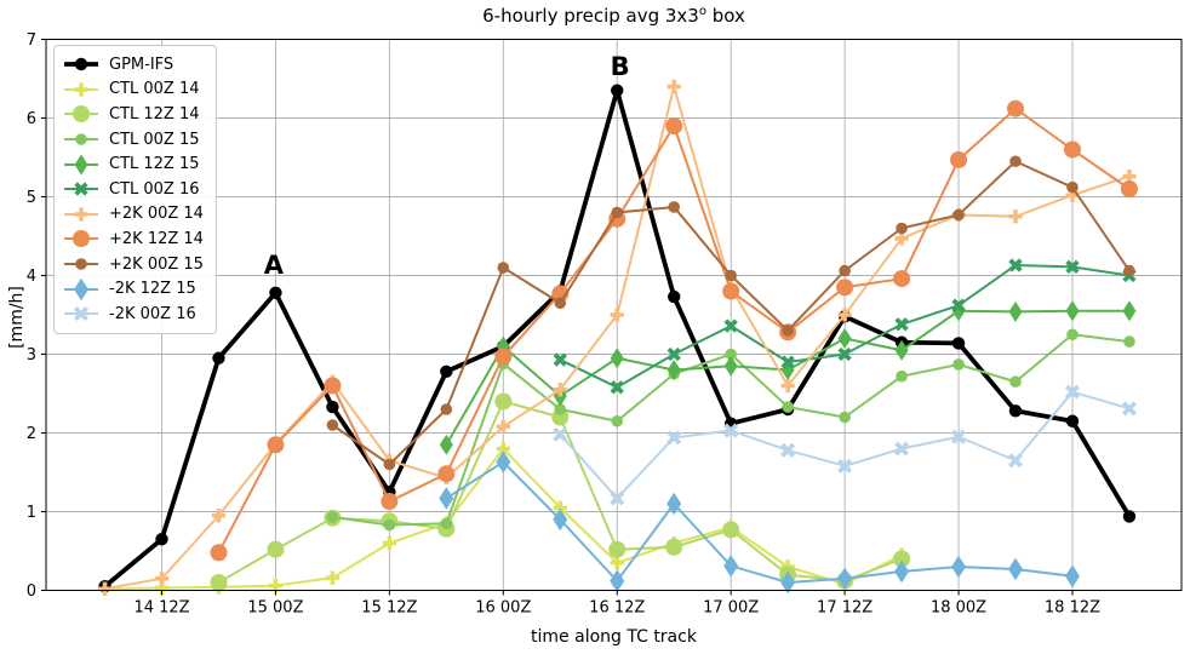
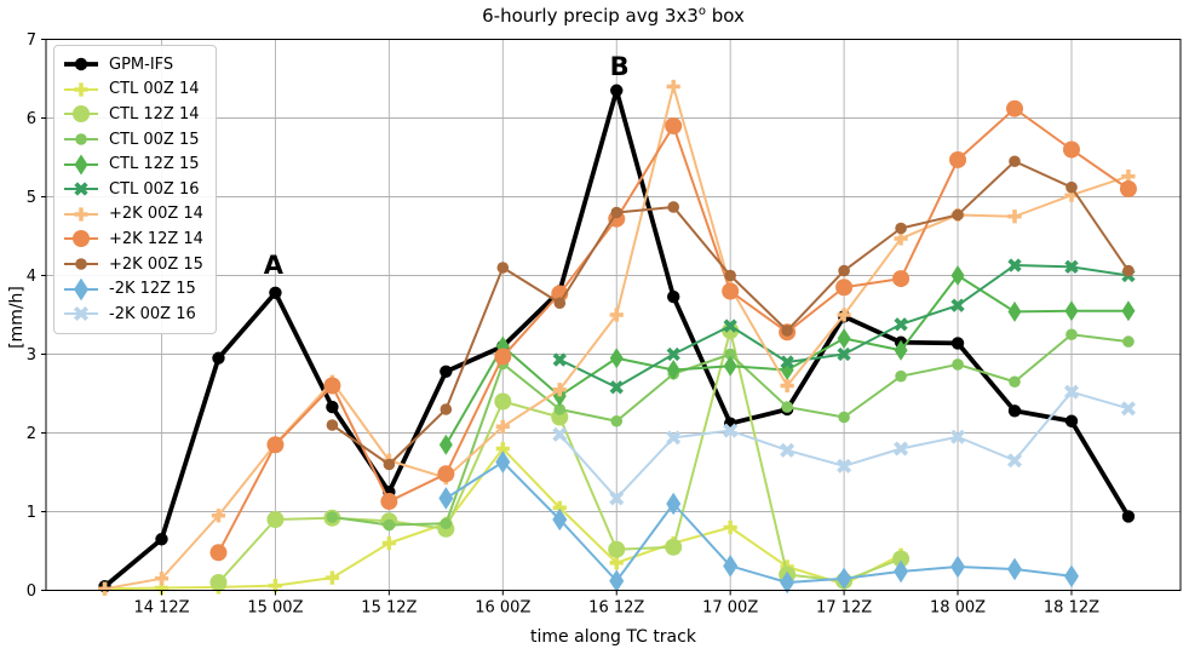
CTL 12Z 14/15 00Z: 0.5 -> 0.9
CTL 12Z 14/17 00Z: 0.8 -> 3.3
CTL 12Z 15/18 00Z: 3.5 -> 4.0
